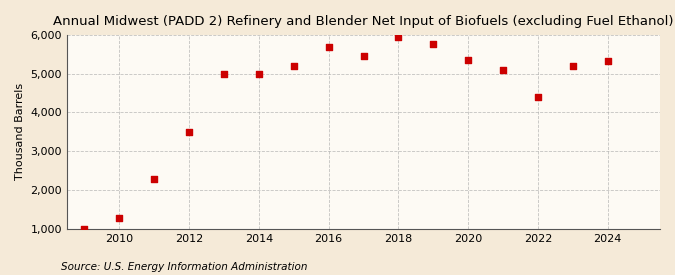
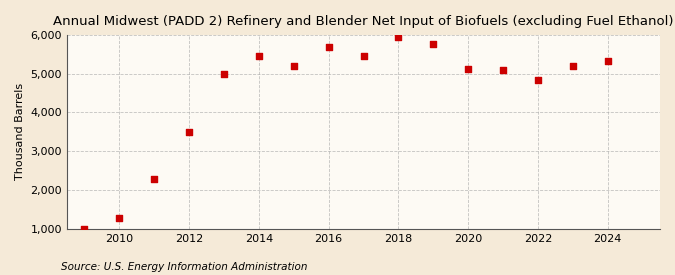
2014: 5,000 -> 5,460
2020: 5,350 -> 5,120
2022: 4,400 -> 4,820
